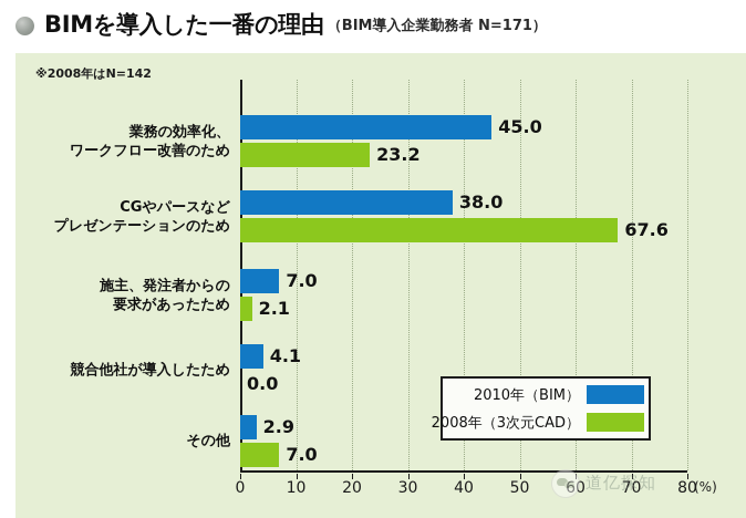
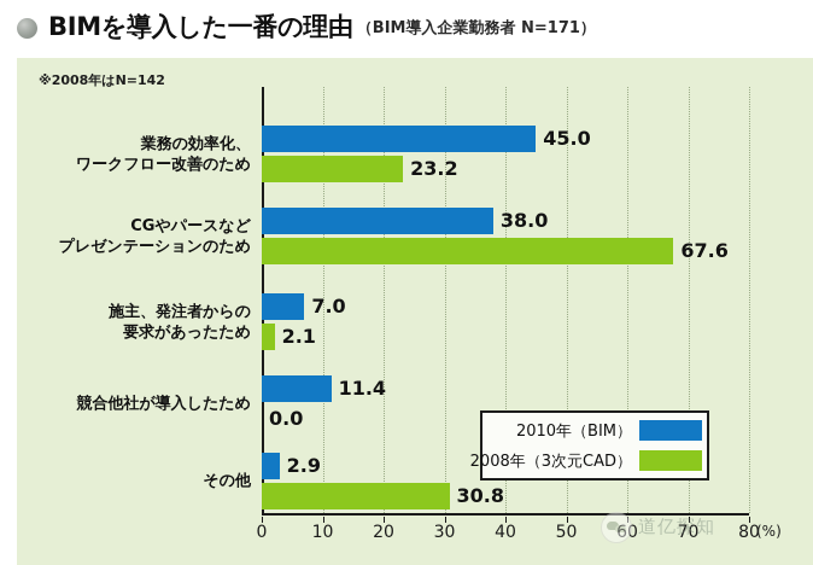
2010年（BIM）/競合他社が導入したため: 4.1 -> 11.4
2008年（3次元CAD）/その他: 7.0 -> 30.8
